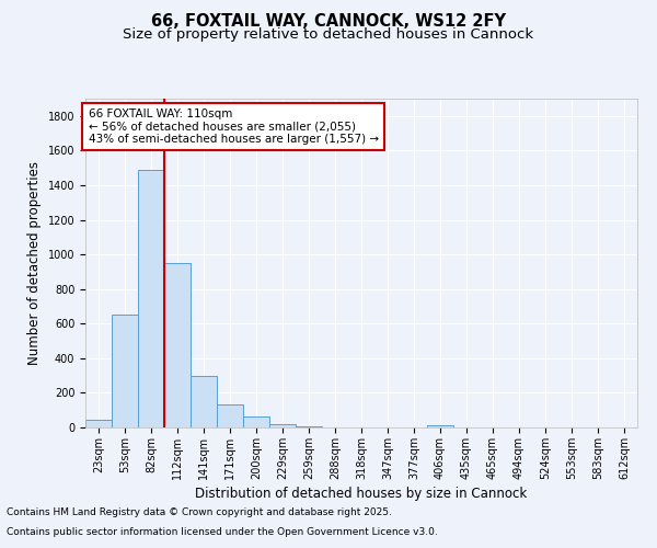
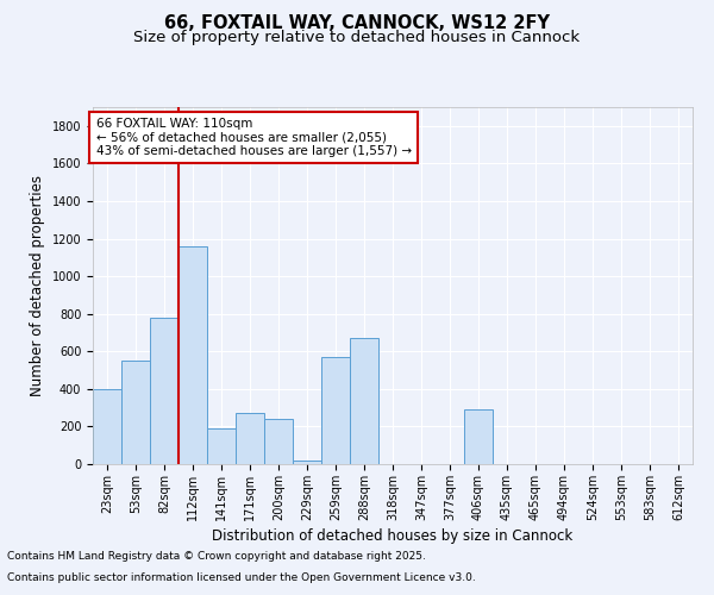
23sqm: 40 -> 400
53sqm: 650 -> 550
82sqm: 1490 -> 780
112sqm: 950 -> 1160
141sqm: 300 -> 190
171sqm: 140 -> 270
200sqm: 60 -> 240
259sqm: 0 -> 570
288sqm: 0 -> 670
406sqm: 10 -> 290
